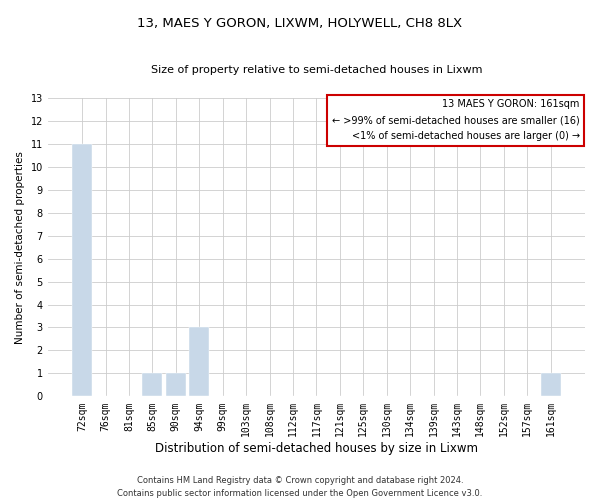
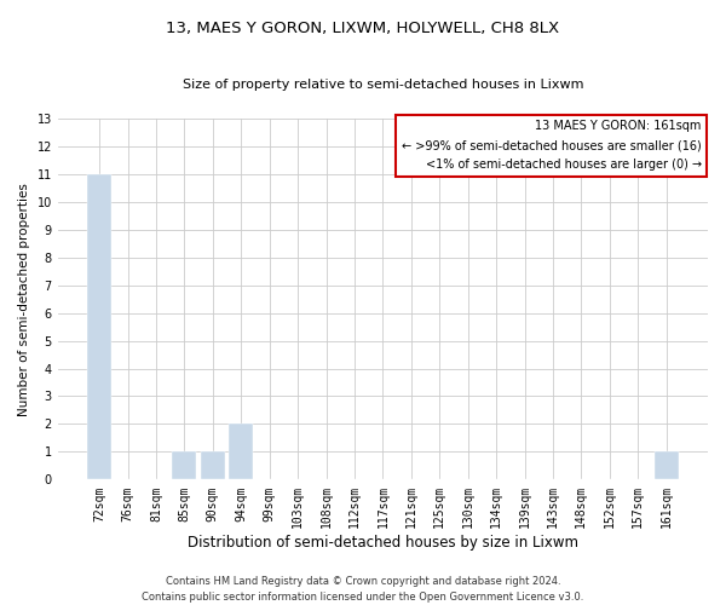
94sqm: 3 -> 2
